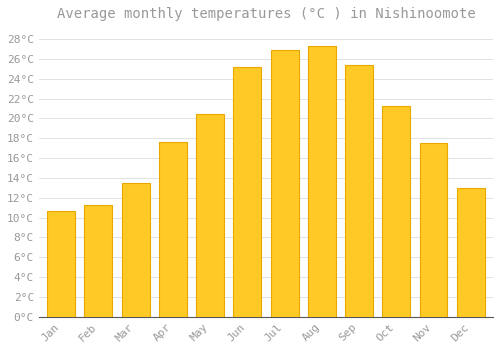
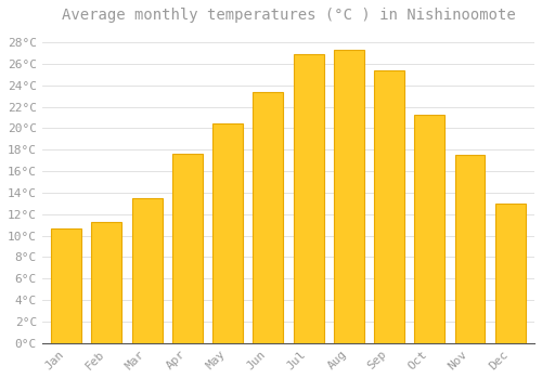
Jun: 25.2°C -> 23.4°C
